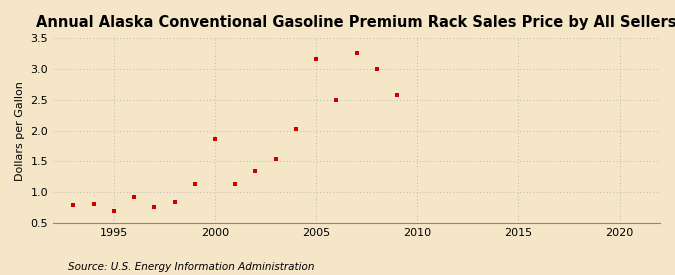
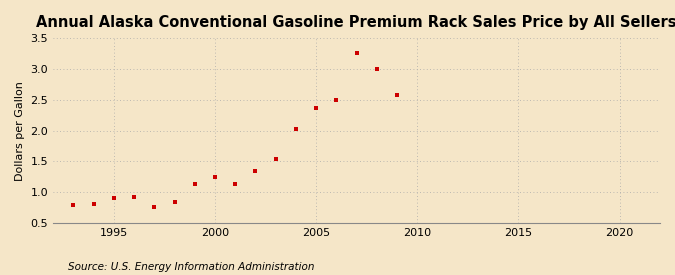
1995: 0.70 -> 0.91
2000: 1.86 -> 1.25
2005: 3.16 -> 2.37
